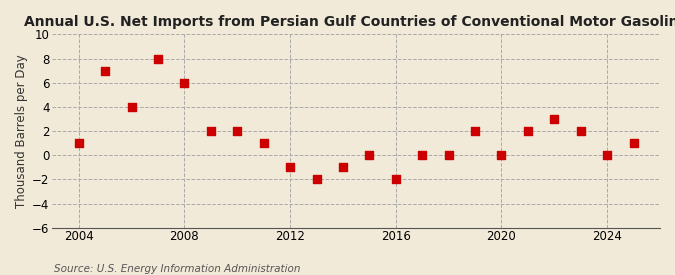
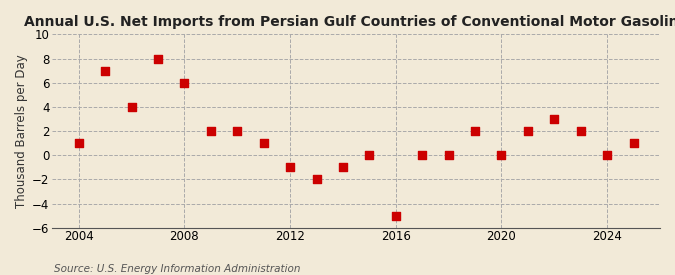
2016: -2 -> -5
